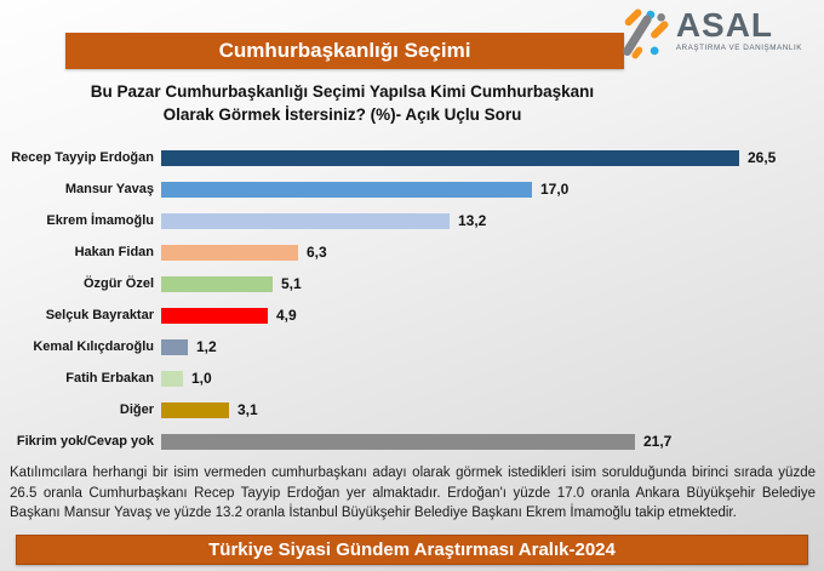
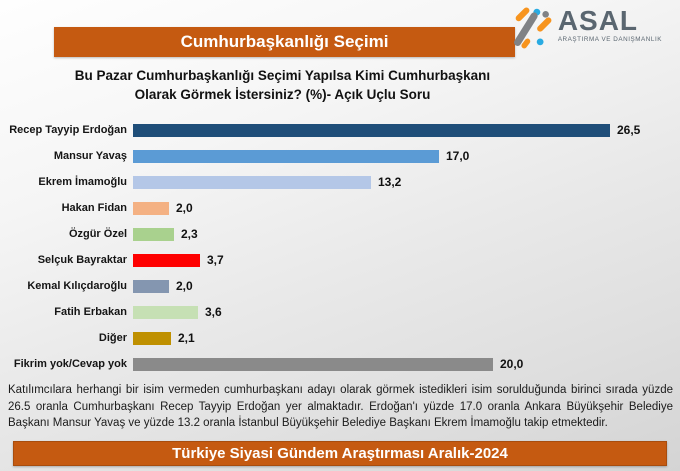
Hakan Fidan: 6,3 -> 2,0
Özgür Özel: 5,1 -> 2,3
Selçuk Bayraktar: 4,9 -> 3,7
Kemal Kılıçdaroğlu: 1,2 -> 2,0
Fatih Erbakan: 1,0 -> 3,6
Diğer: 3,1 -> 2,1
Fikrim yok/Cevap yok: 21,7 -> 20,0
